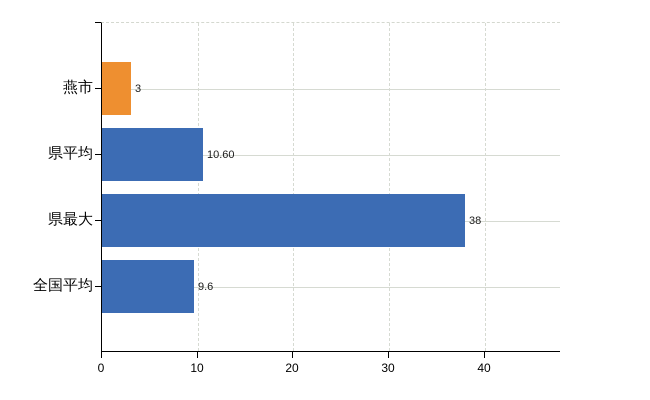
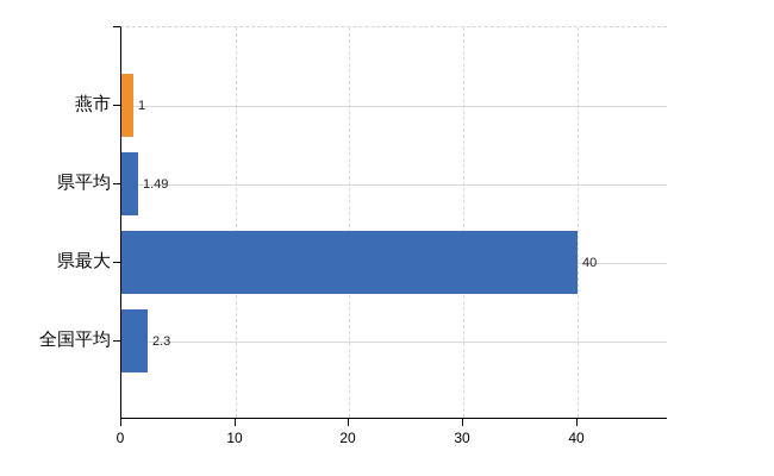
燕市: 3 -> 1
県平均: 10.60 -> 1.49
県最大: 38 -> 40
全国平均: 9.6 -> 2.3
